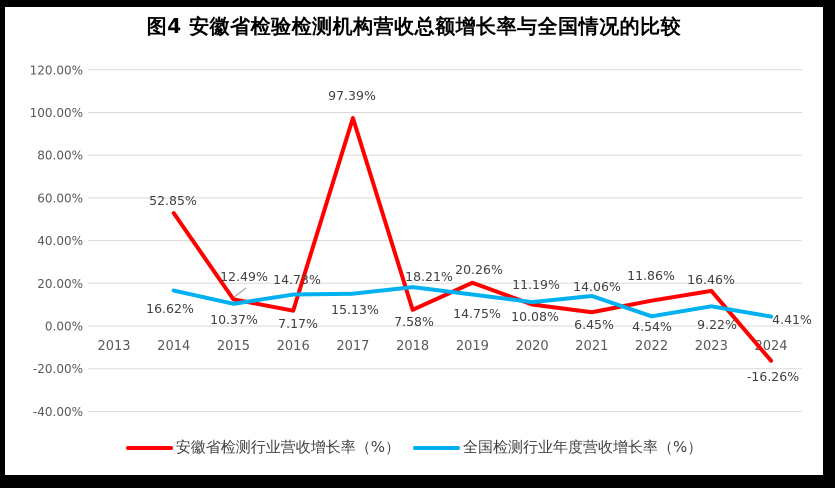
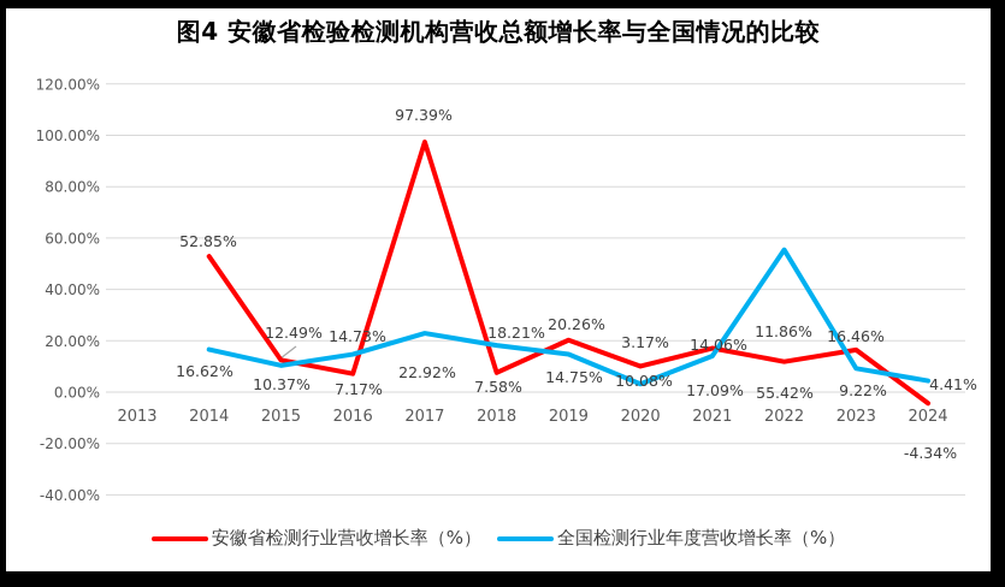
全国检测行业年度营收增长率（%）/2017: 15.13% -> 22.92%
全国检测行业年度营收增长率（%）/2020: 11.19% -> 3.17%
安徽省检测行业营收增长率（%）/2021: 6.45% -> 17.09%
全国检测行业年度营收增长率（%）/2022: 4.54% -> 55.42%
安徽省检测行业营收增长率（%）/2024: -16.26% -> -4.34%
